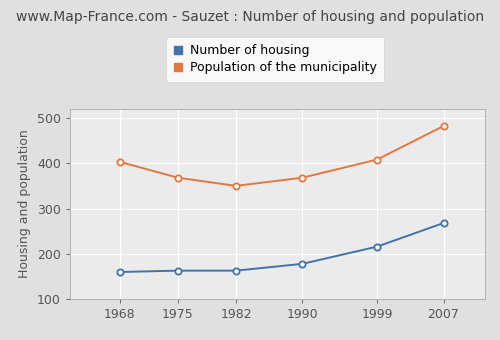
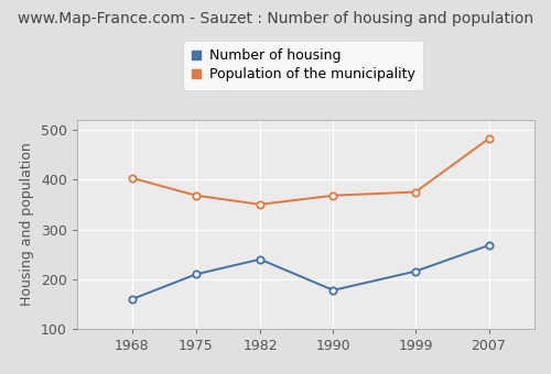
Number of housing/1975: 163 -> 210
Number of housing/1982: 163 -> 240
Population of the municipality/1999: 408 -> 375
